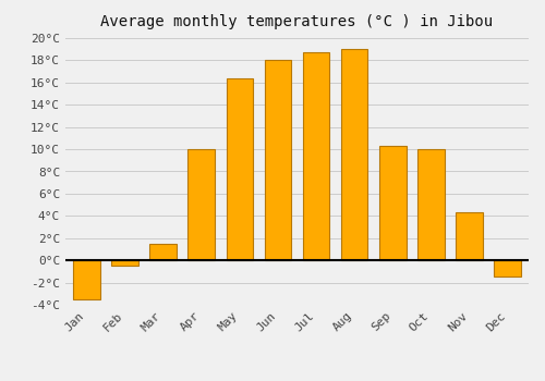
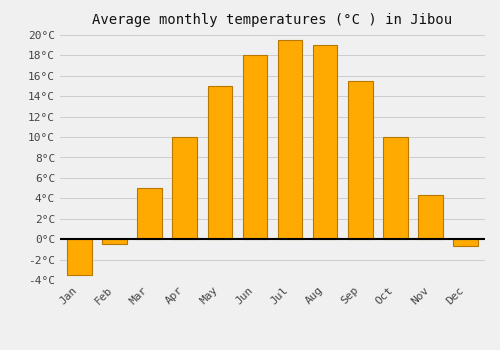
Mar: 1.5°C -> 5.0°C
May: 16.4°C -> 15.0°C
Jul: 18.7°C -> 19.5°C
Sep: 10.3°C -> 15.5°C
Dec: -1.5°C -> -0.7°C
